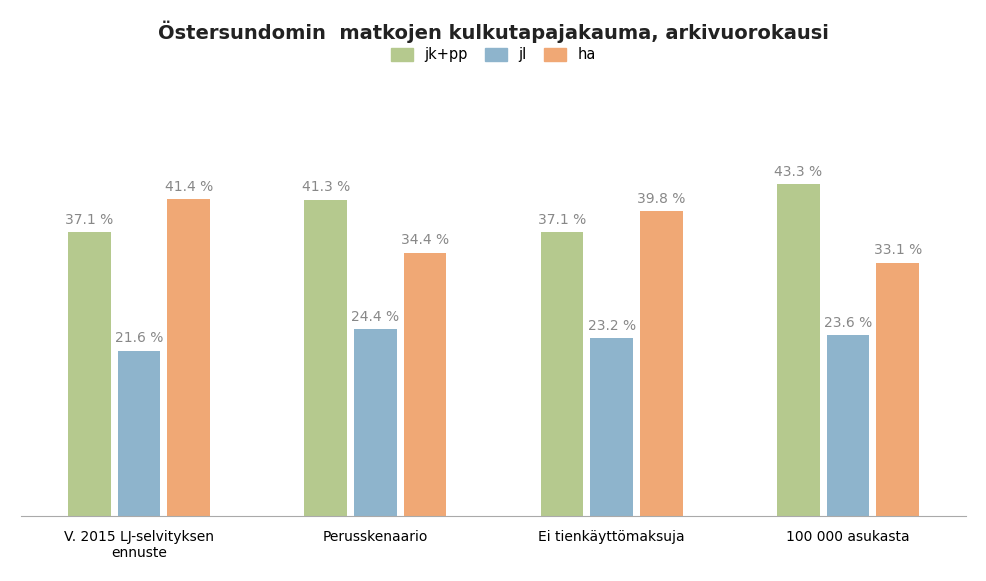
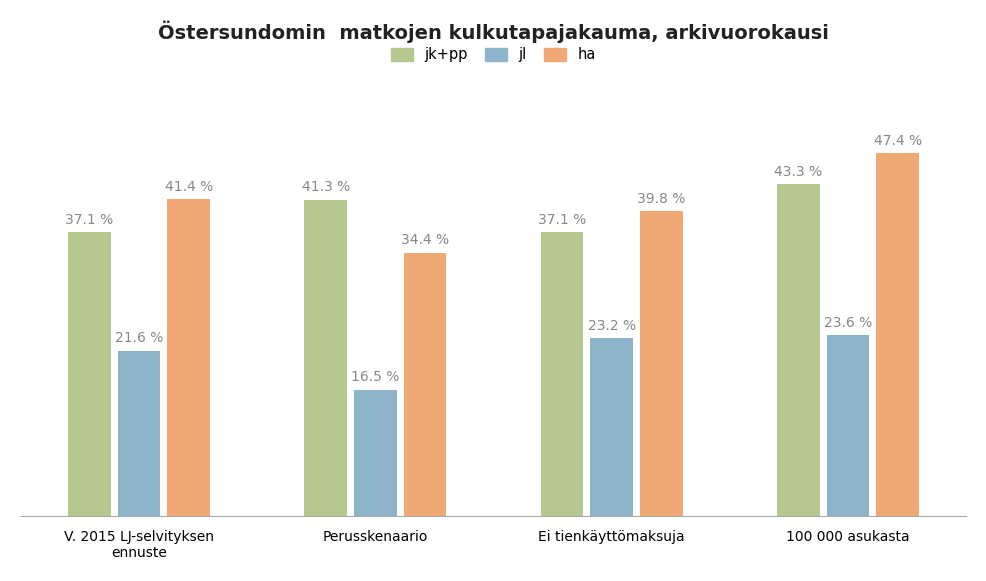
jl/Perusskenaario: 24.4 -> 16.5
ha/100 000 asukasta: 33.1 -> 47.4
